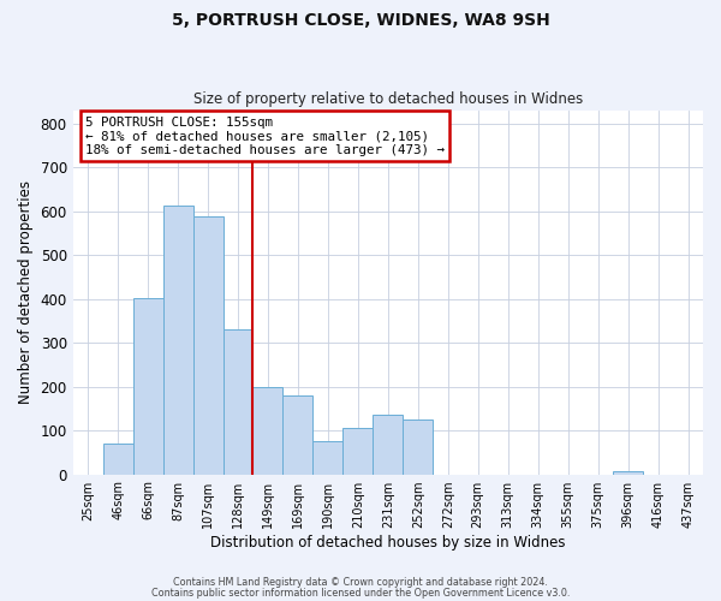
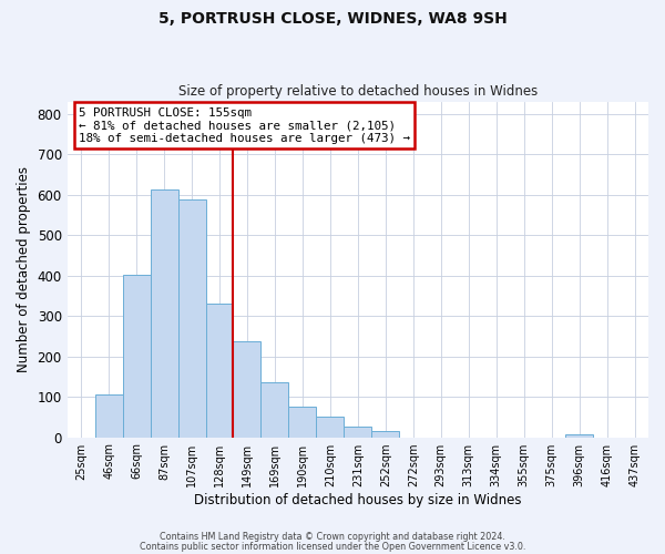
46sqm: 70 -> 105
149sqm: 200 -> 237
169sqm: 180 -> 135
210sqm: 105 -> 50
231sqm: 135 -> 26
252sqm: 125 -> 15
